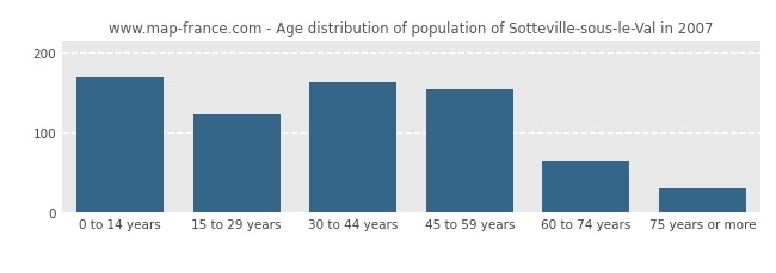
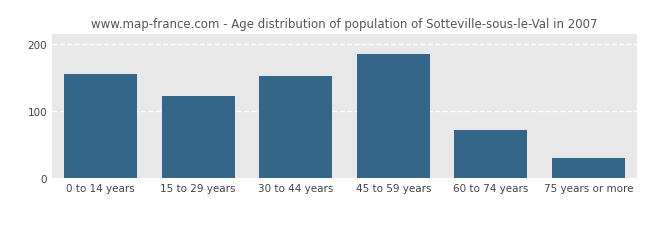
0 to 14 years: 168 -> 155
30 to 44 years: 162 -> 152
45 to 59 years: 154 -> 185
60 to 74 years: 64 -> 72
